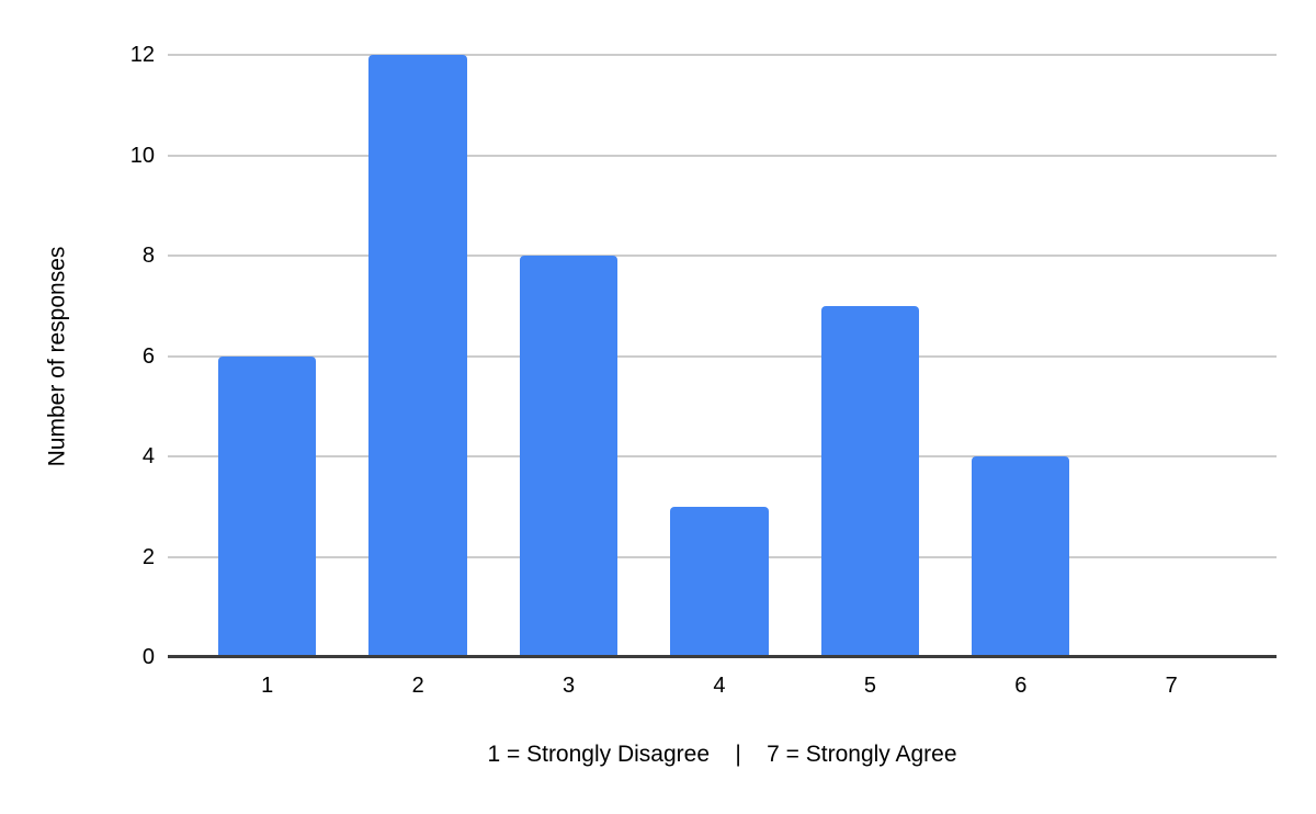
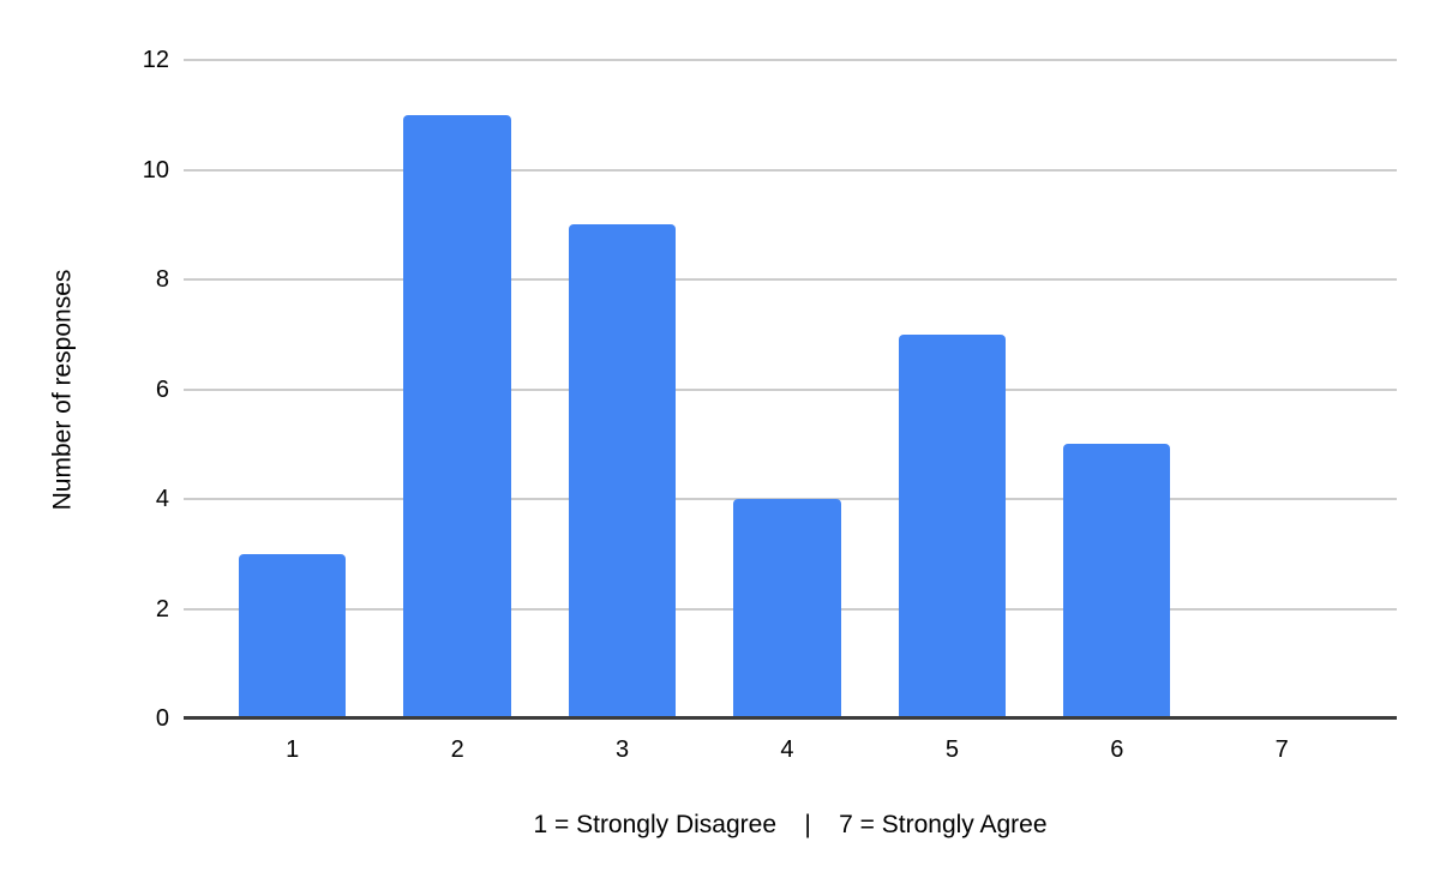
1: 6 -> 3
2: 12 -> 11
3: 8 -> 9
4: 3 -> 4
6: 4 -> 5
